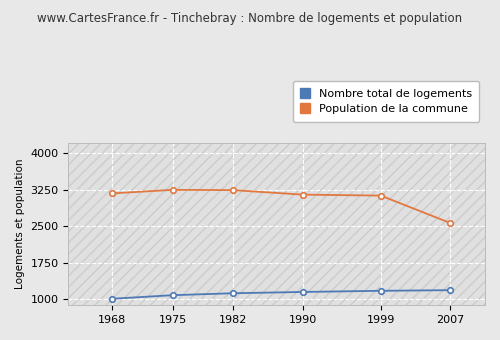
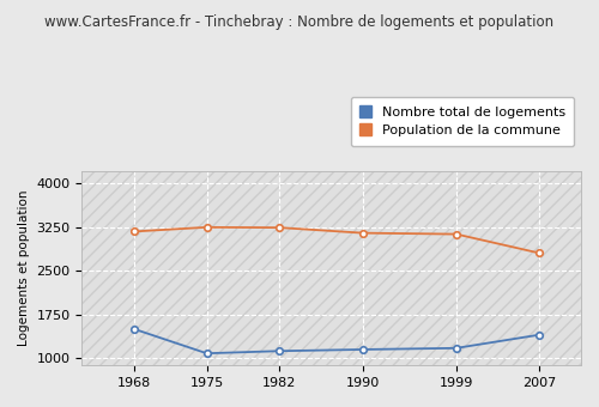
Nombre total de logements/1968: 1010 -> 1500
Nombre total de logements/2007: 1180 -> 1400
Population de la commune/2007: 2560 -> 2800
